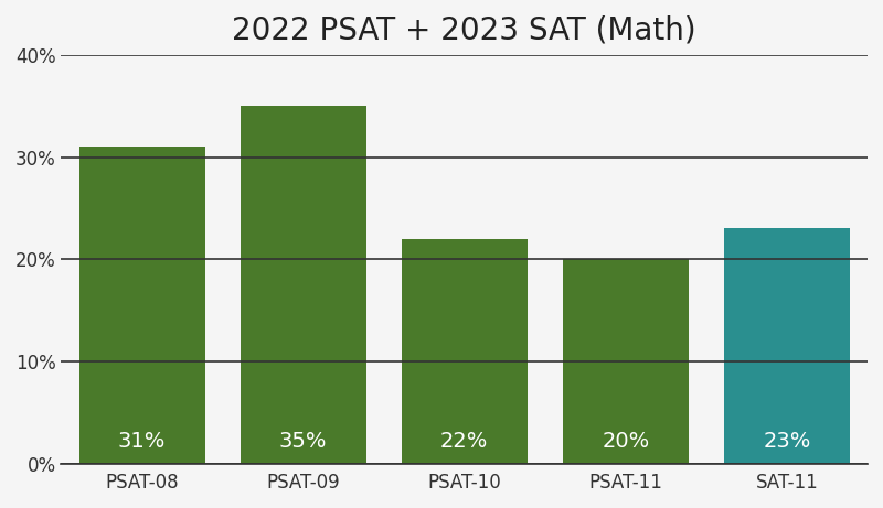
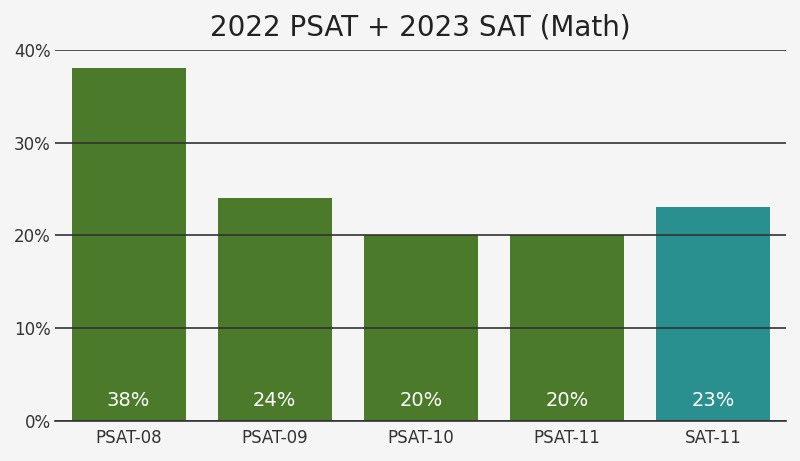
PSAT-08: 31% -> 38%
PSAT-09: 35% -> 24%
PSAT-10: 22% -> 20%
